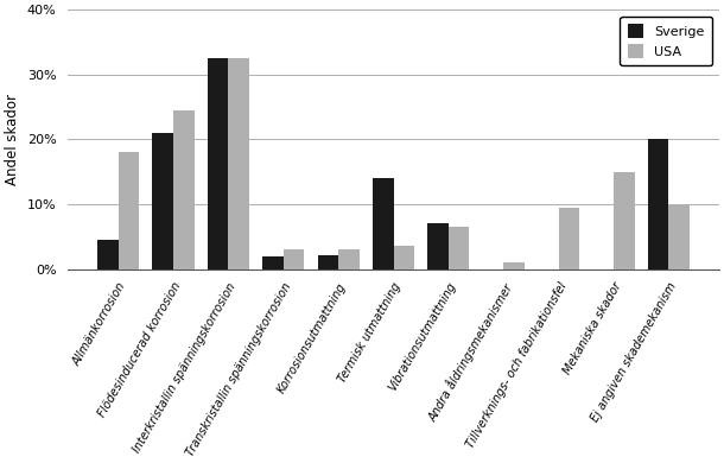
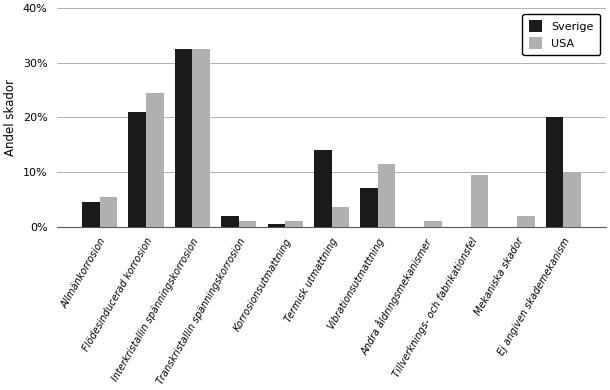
USA/Allmänkorrosion: 18.0% -> 5.5%
USA/Transkristallin spänningskorrosion: 3.0% -> 1.0%
Sverige/Korrosionsutmattning: 2.2% -> 0.5%
USA/Korrosionsutmattning: 3.0% -> 1.0%
USA/Vibrationsutmattning: 6.6% -> 11.5%
USA/Mekaniska skador: 15.0% -> 2.0%
